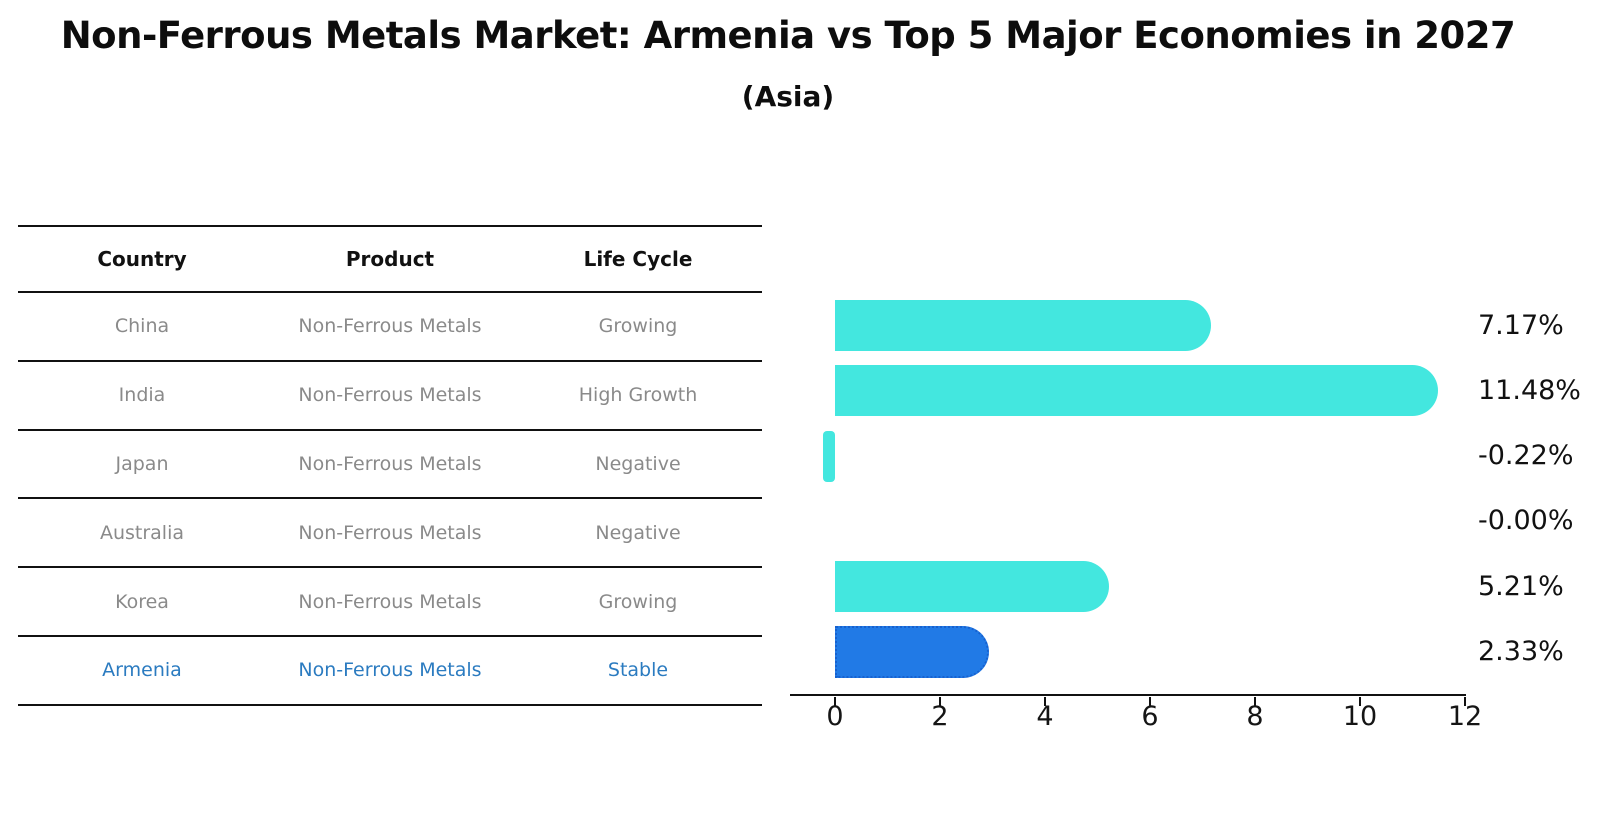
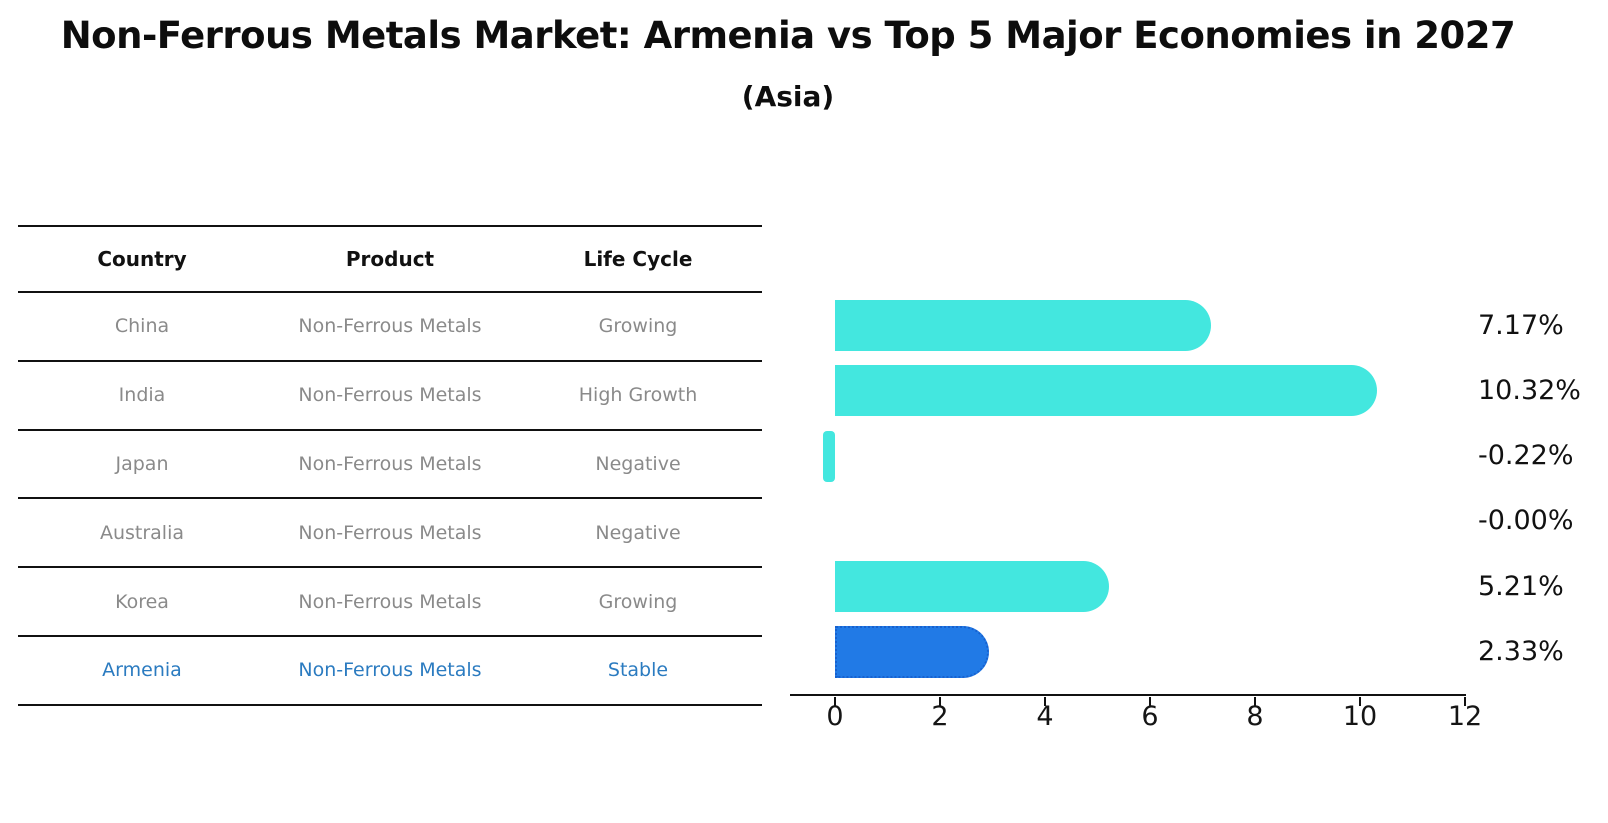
India: 11.48% -> 10.32%
